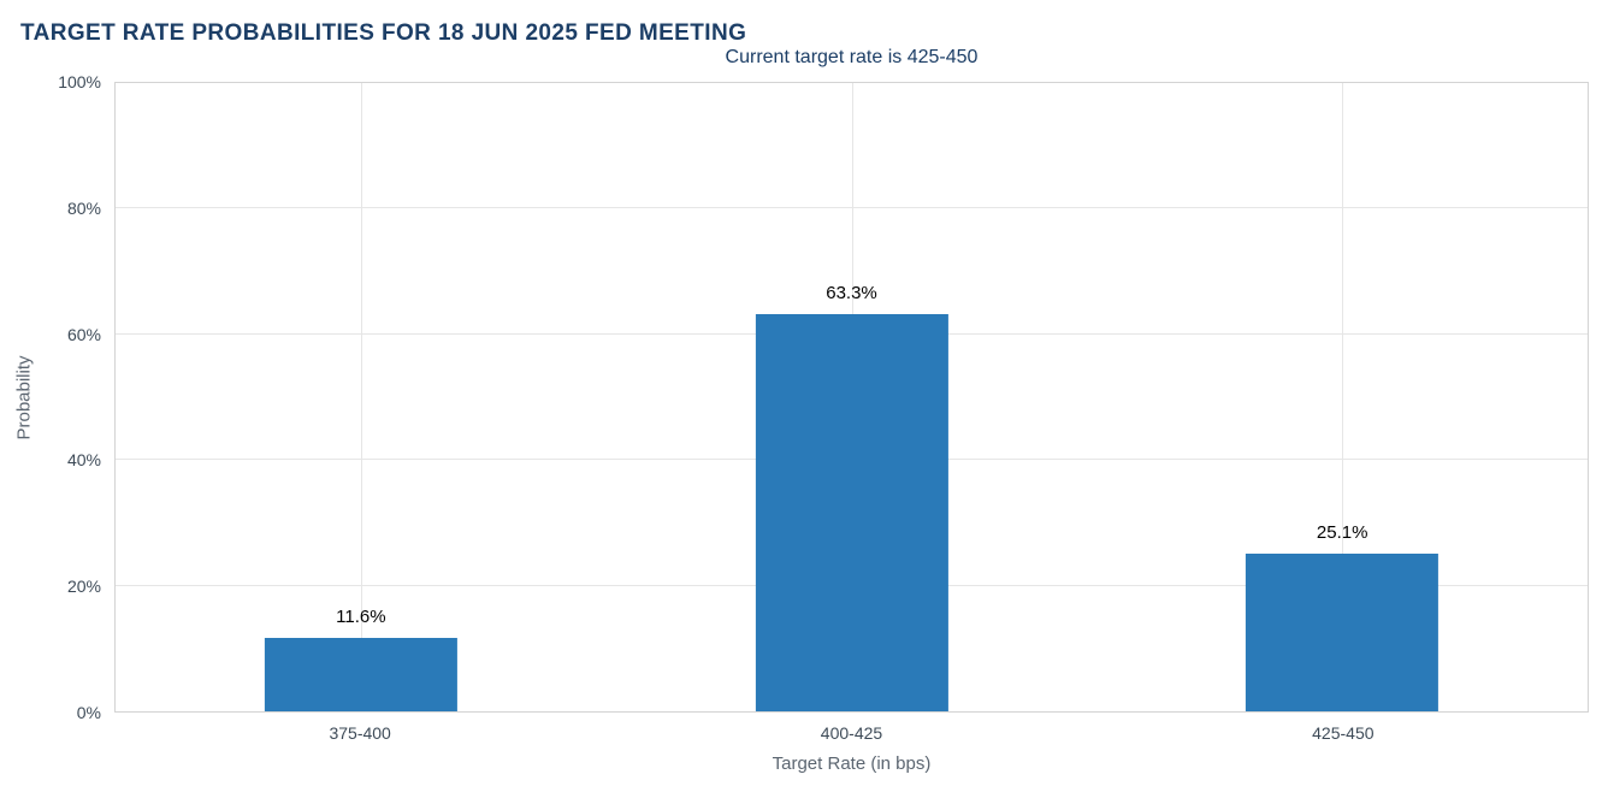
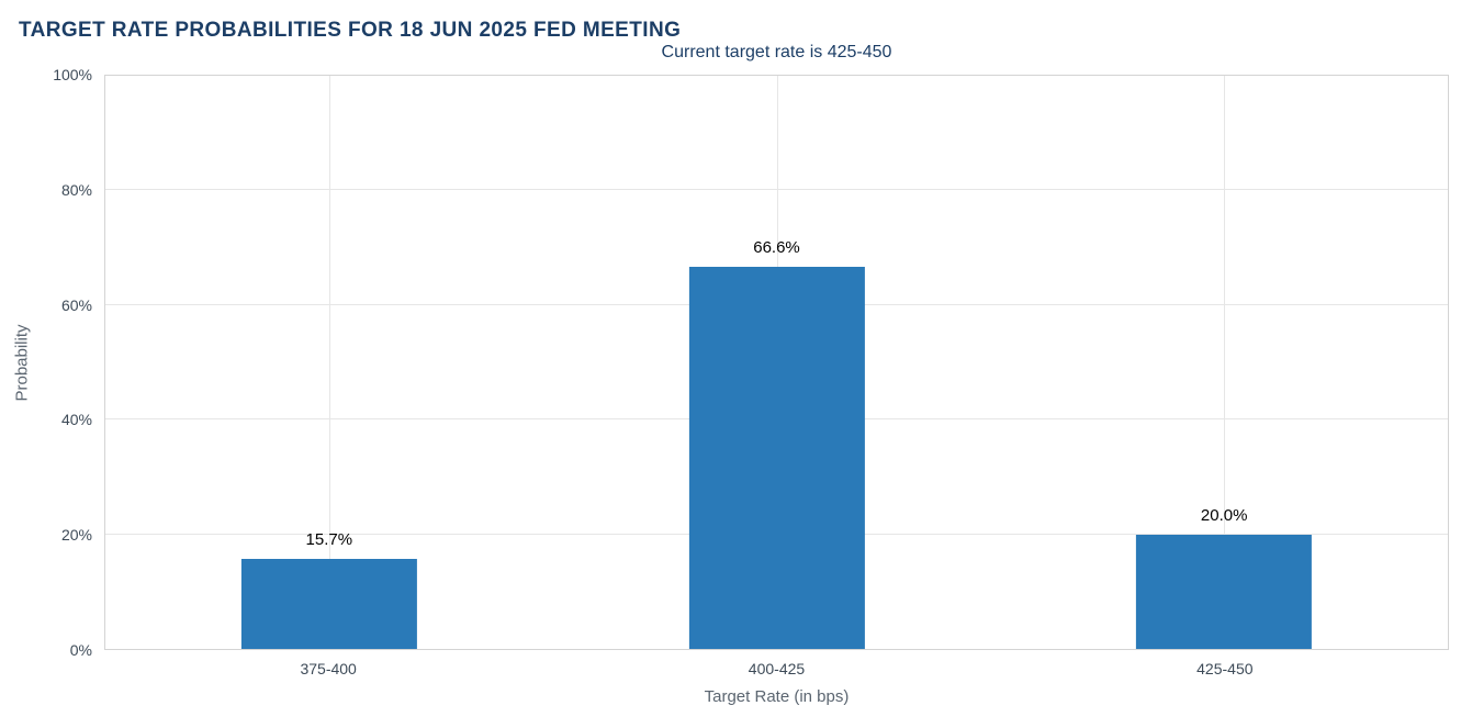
375-400: 11.6% -> 15.7%
400-425: 63.3% -> 66.6%
425-450: 25.1% -> 20.0%
